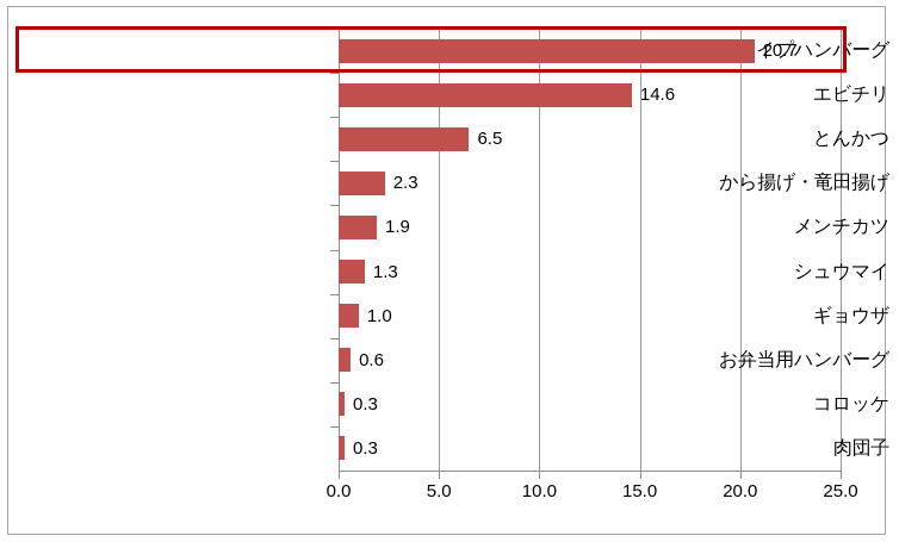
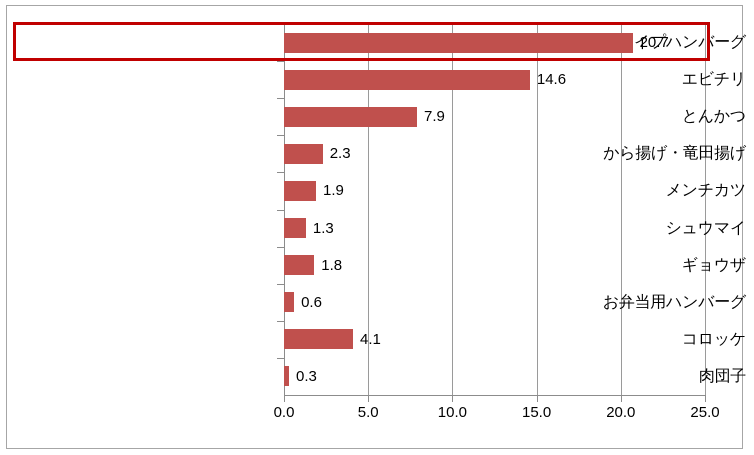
とんかつ: 6.5 -> 7.9
ギョウザ: 1.0 -> 1.8
コロッケ: 0.3 -> 4.1
